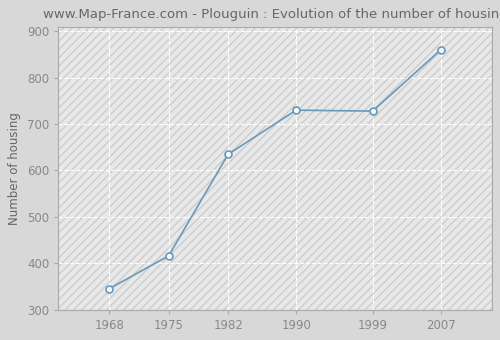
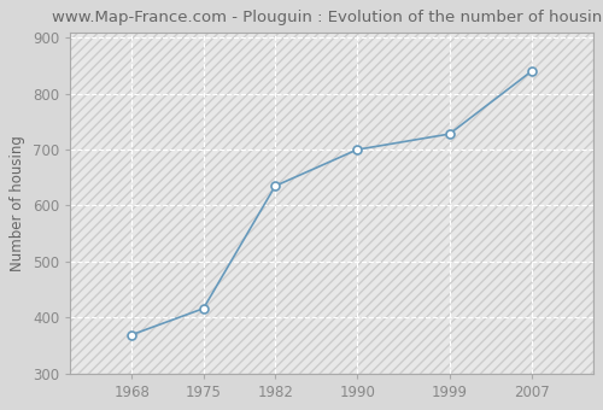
1968: 345 -> 369
1990: 730 -> 700
2007: 860 -> 840
